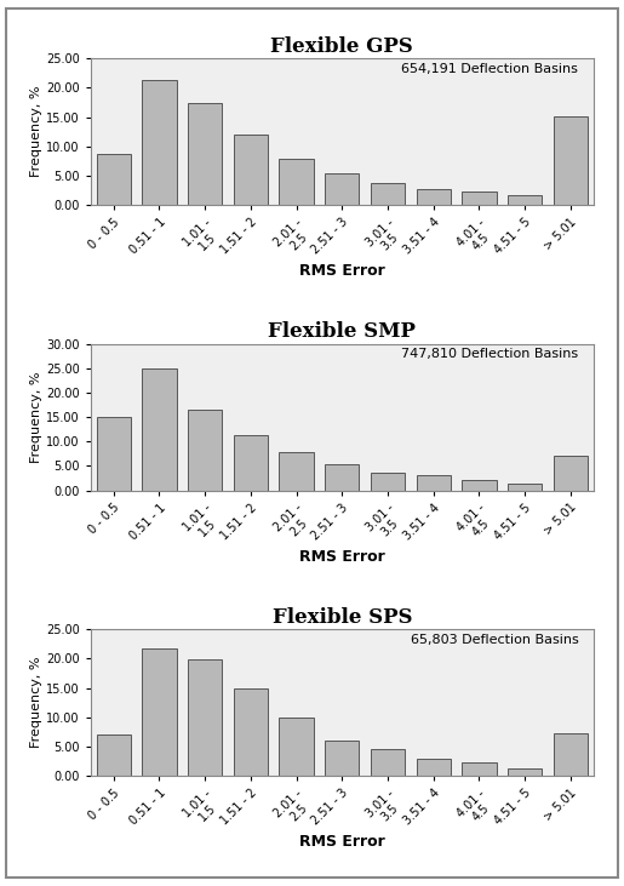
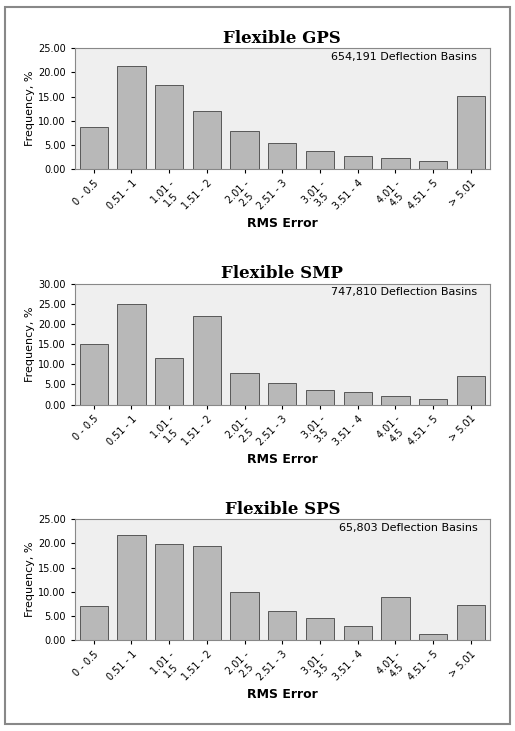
Flexible SMP/1.01 - 1.5: 16.5 -> 11.5
Flexible SMP/1.51 - 2: 11.3 -> 22.0
Flexible SPS/1.51 - 2: 14.8 -> 19.5
Flexible SPS/4.01 - 4.5: 2.2 -> 9.0
